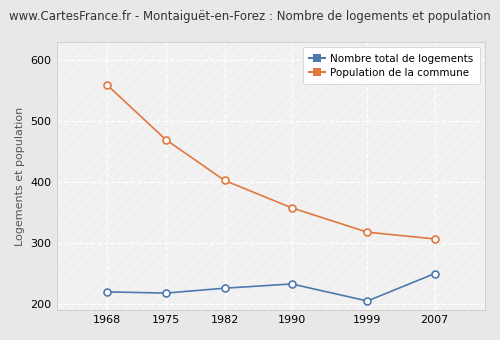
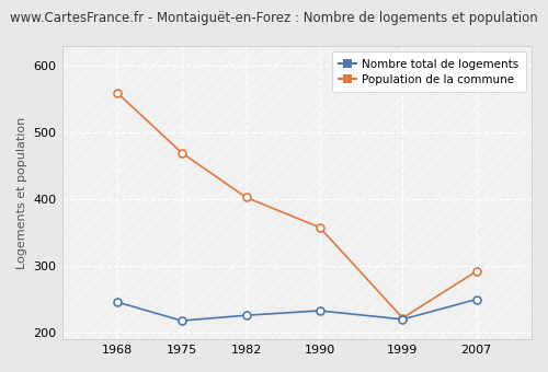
Nombre total de logements/1968: 220 -> 246
Nombre total de logements/1999: 205 -> 220
Population de la commune/1999: 318 -> 222
Population de la commune/2007: 307 -> 292
